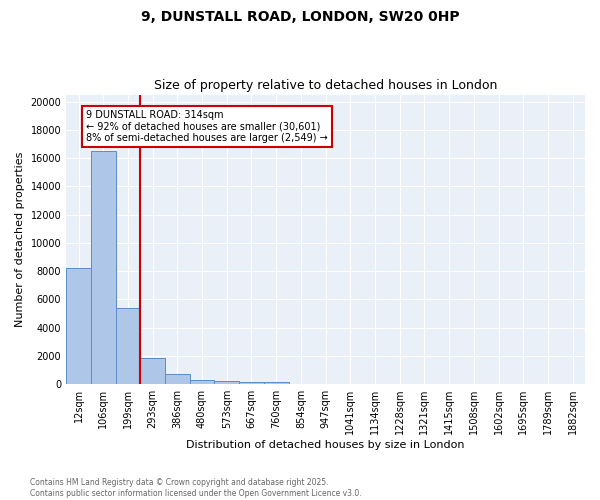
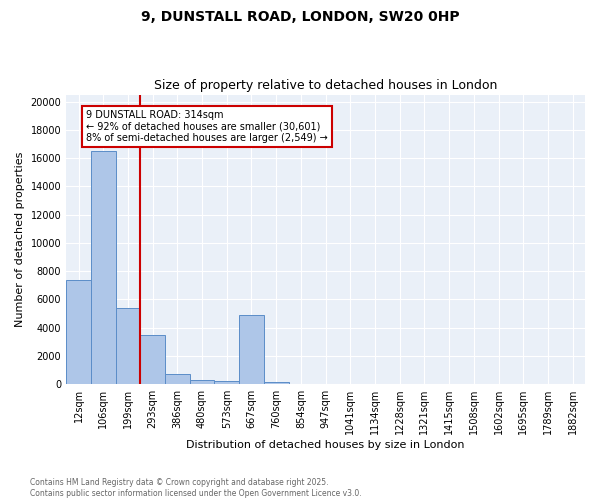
12sqm: 8200 -> 7400
293sqm: 1800 -> 3500
667sqm: 200 -> 4900
